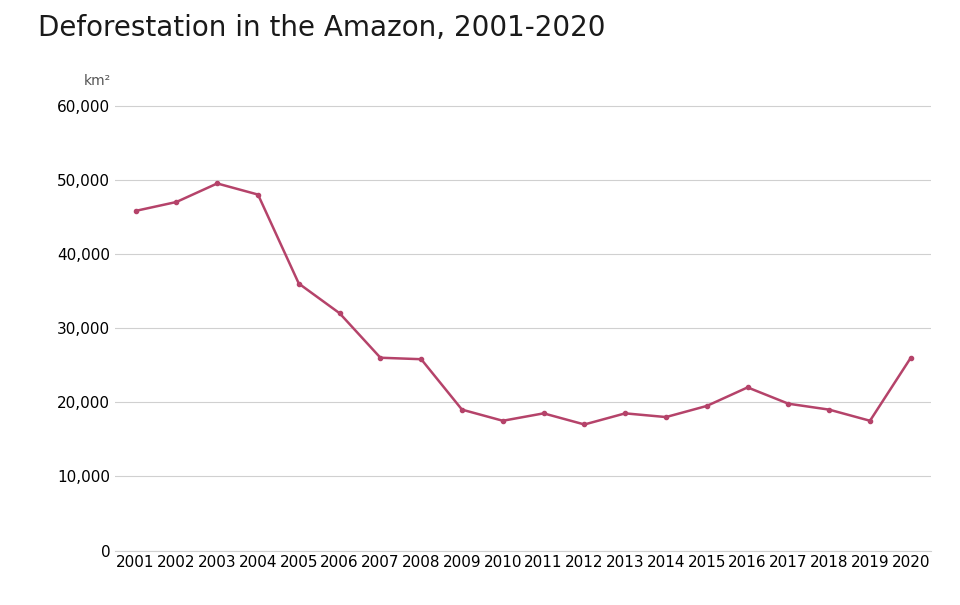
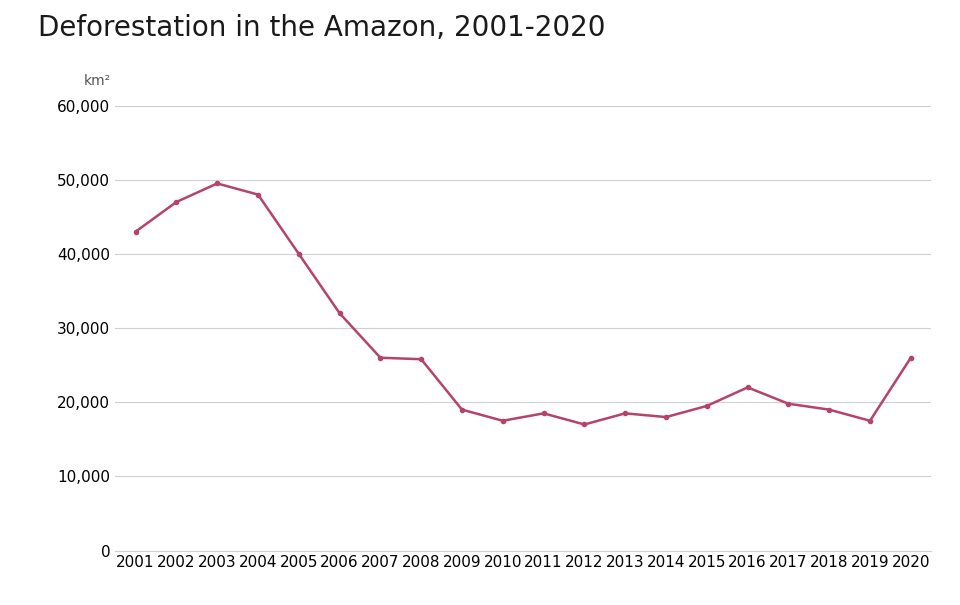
2001: 45,800 -> 43,000
2005: 36,000 -> 40,000
